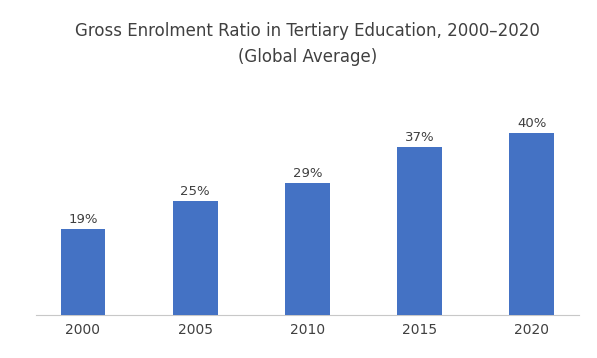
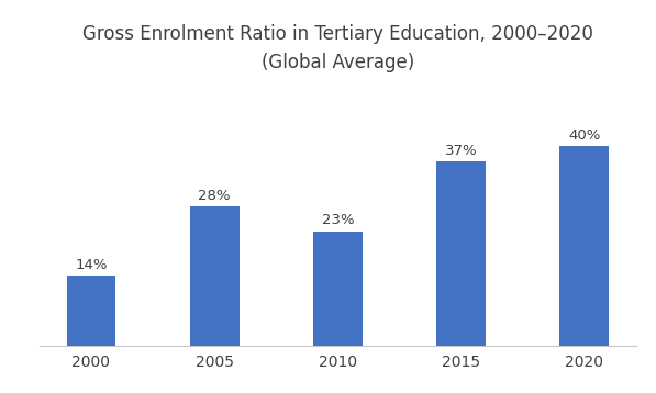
2000: 19% -> 14%
2005: 25% -> 28%
2010: 29% -> 23%
